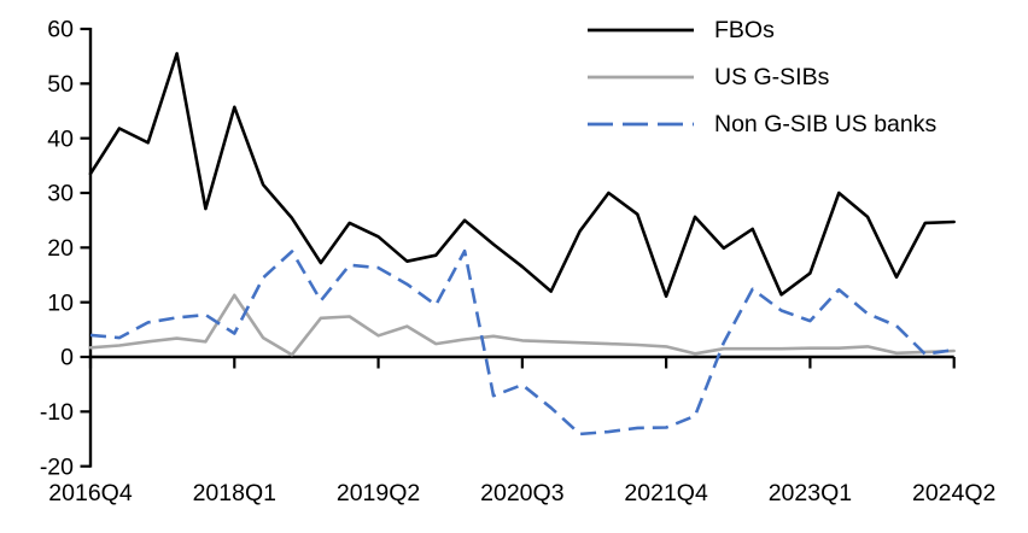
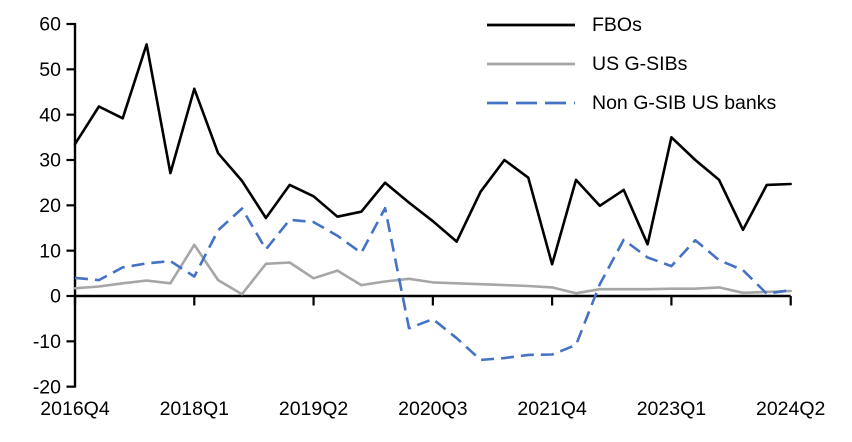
FBOs/2021Q4: 11 -> 7
FBOs/2023Q1: 15 -> 35
